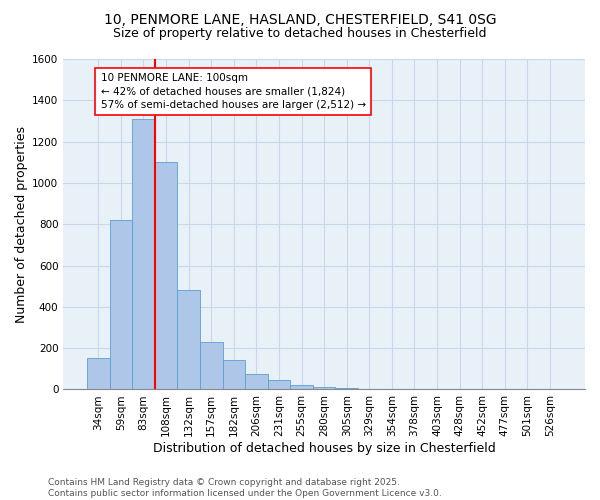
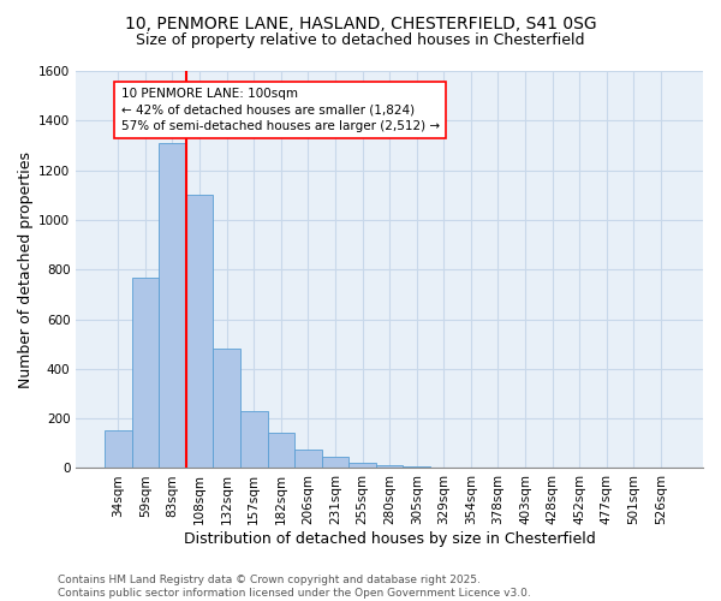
59sqm: 820 -> 765
